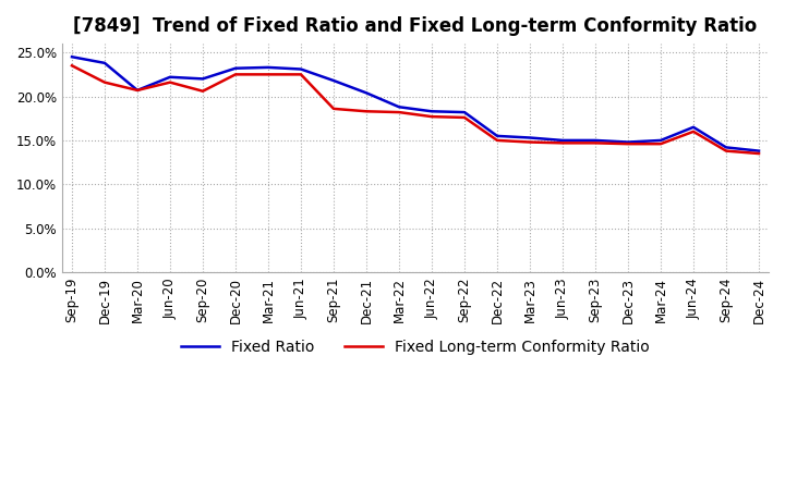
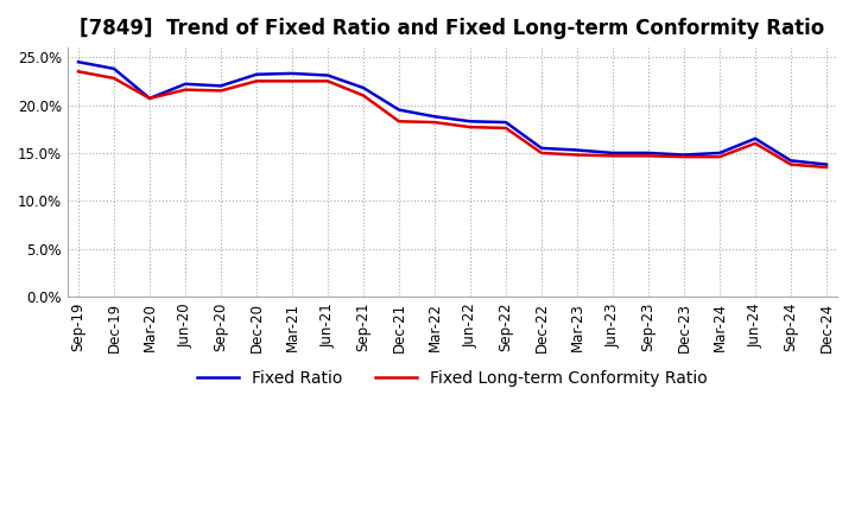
Fixed Long-term Conformity Ratio/Dec-19: 21.6% -> 22.8%
Fixed Long-term Conformity Ratio/Sep-20: 20.6% -> 21.5%
Fixed Long-term Conformity Ratio/Sep-21: 18.6% -> 21.0%
Fixed Ratio/Dec-21: 20.4% -> 19.5%
